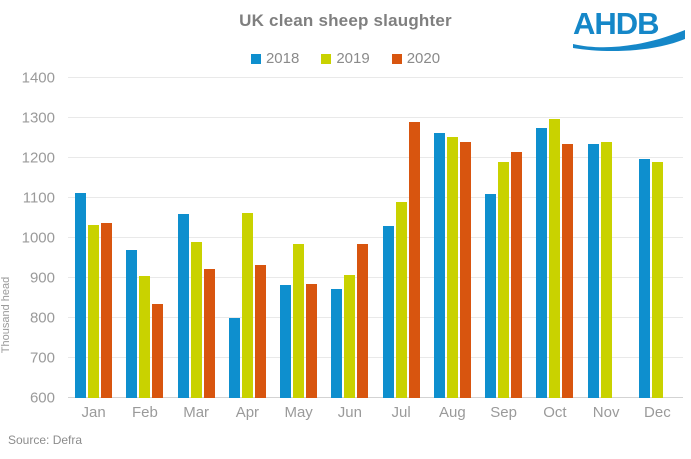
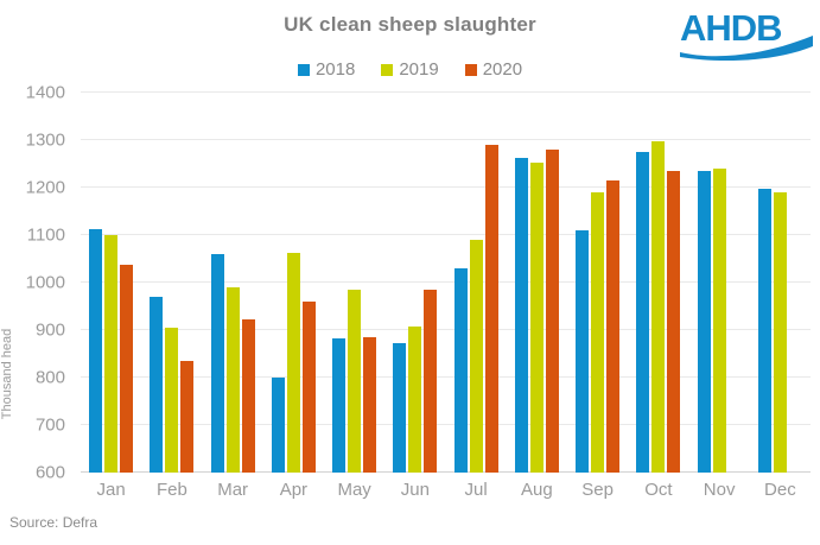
2019/Jan: 1030 -> 1100
2020/Apr: 930 -> 960
2020/Aug: 1240 -> 1280
